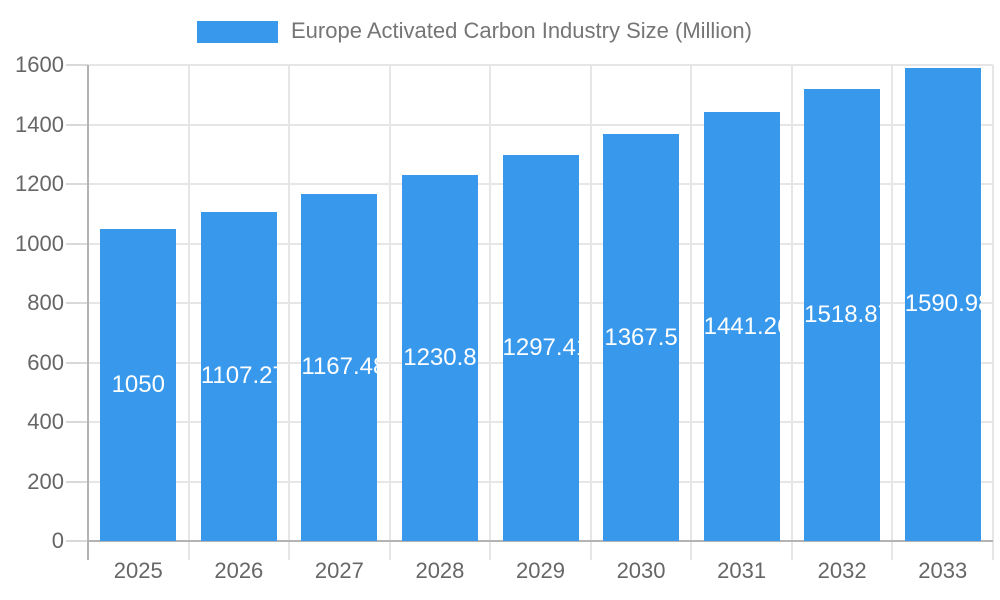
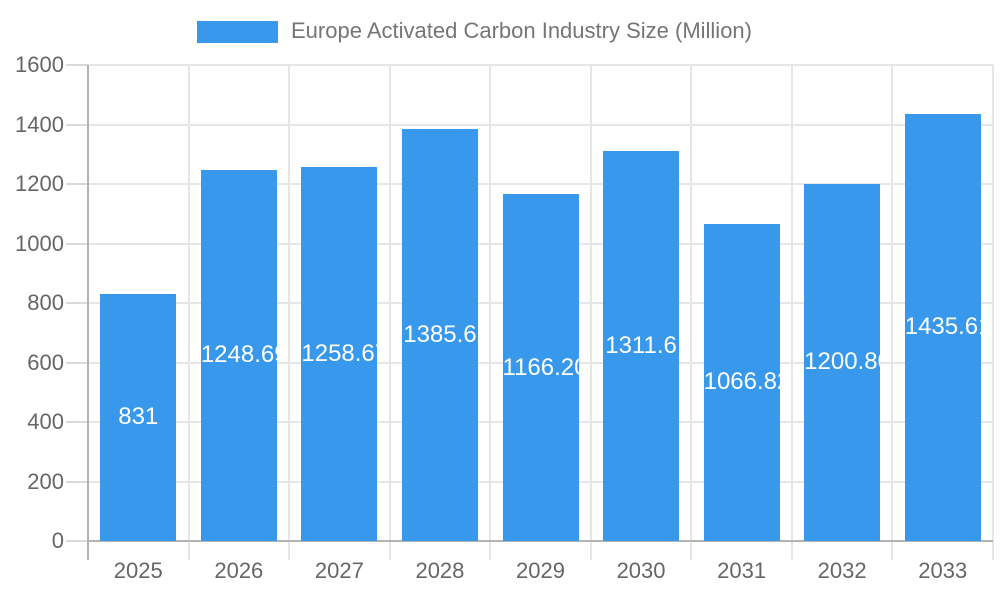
2025: 1050 -> 831
2026: 1107.27 -> 1248.69
2027: 1167.48 -> 1258.67
2028: 1230.8 -> 1385.6
2029: 1297.41 -> 1166.20
2030: 1367.5 -> 1311.6
2031: 1441.26 -> 1066.82
2032: 1518.87 -> 1200.80
2033: 1590.98 -> 1435.61
